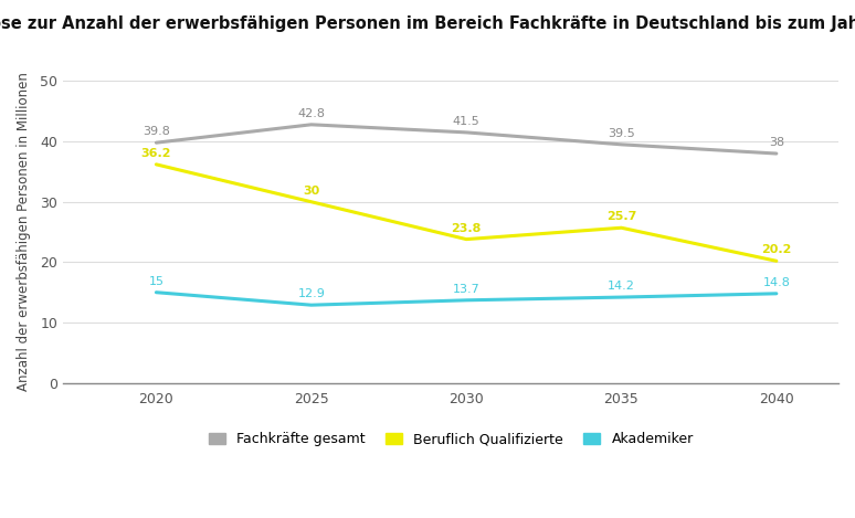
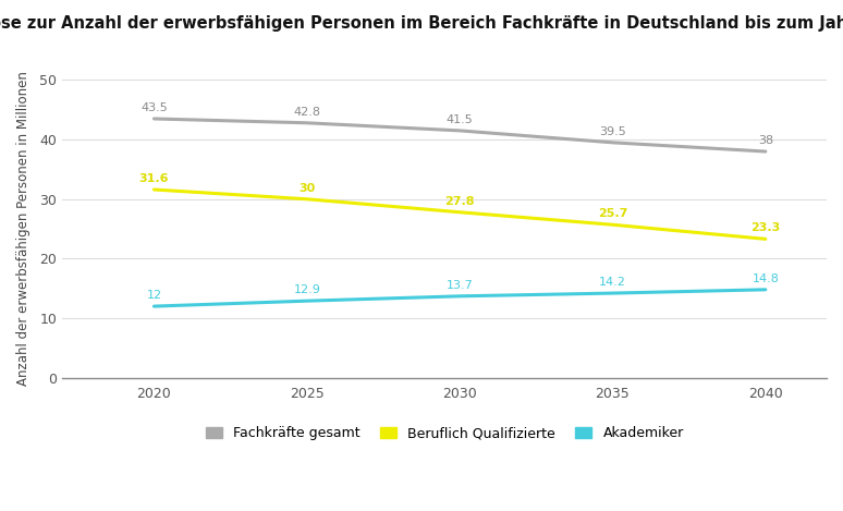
Fachkräfte gesamt/2020: 39.8 -> 43.5
Beruflich Qualifizierte/2020: 36.2 -> 31.6
Akademiker/2020: 15 -> 12
Beruflich Qualifizierte/2030: 23.8 -> 27.8
Beruflich Qualifizierte/2040: 20.2 -> 23.3
